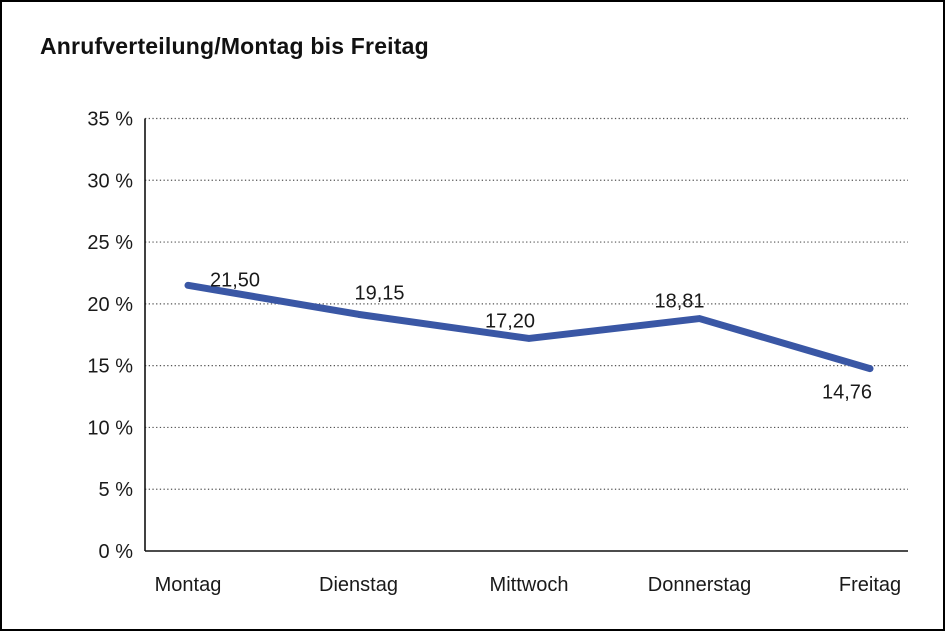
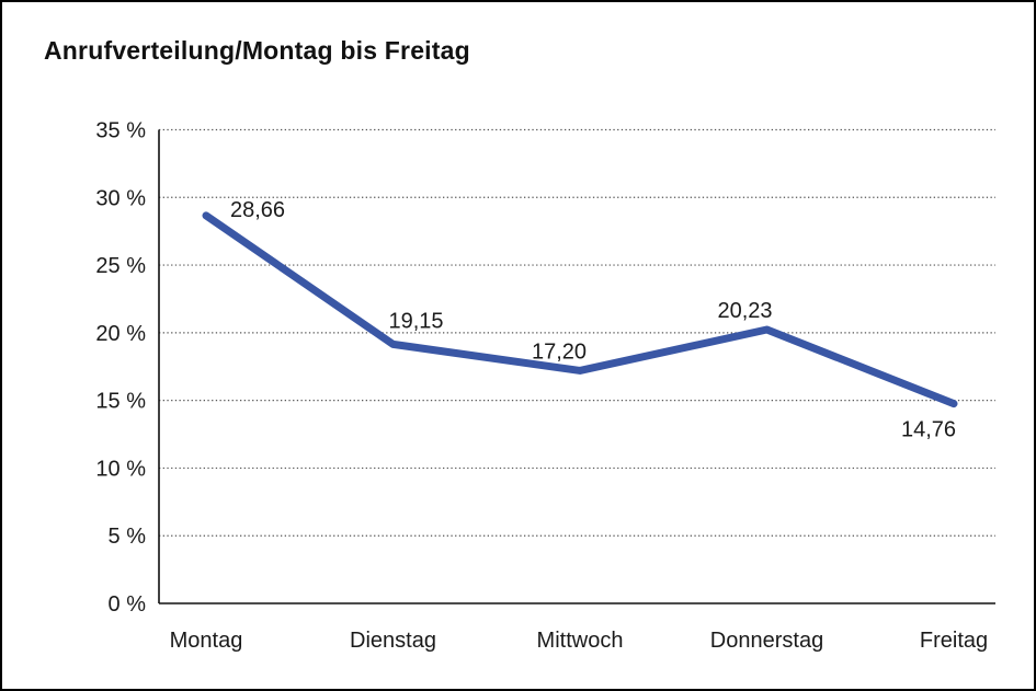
Montag: 21,50 -> 28,66
Donnerstag: 18,81 -> 20,23
